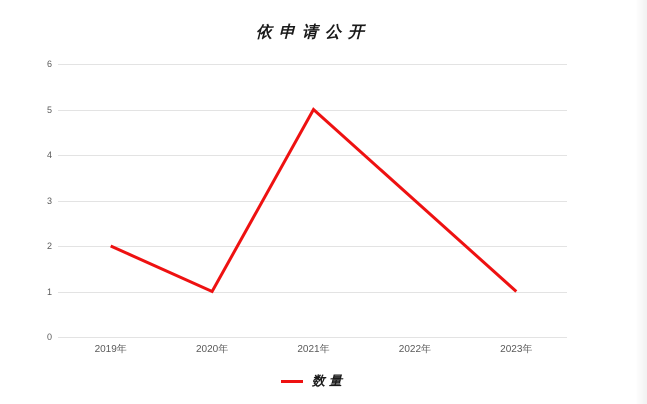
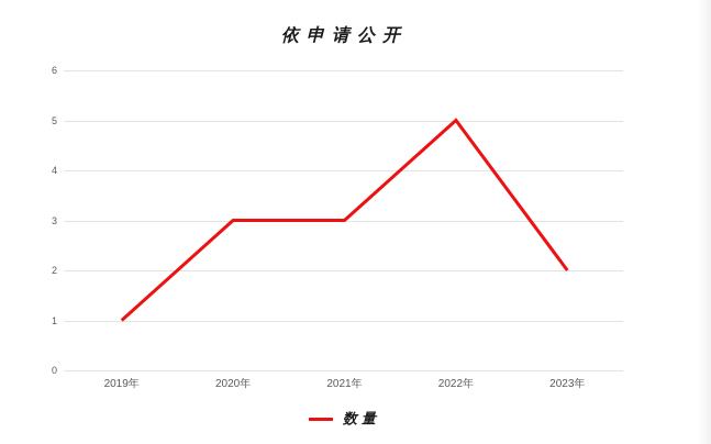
2019年: 2 -> 1
2020年: 1 -> 3
2021年: 5 -> 3
2022年: 3 -> 5
2023年: 1 -> 2
